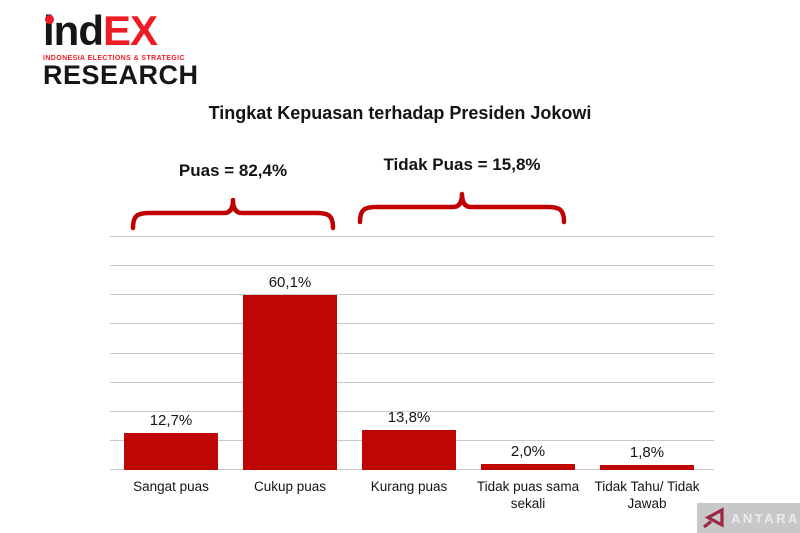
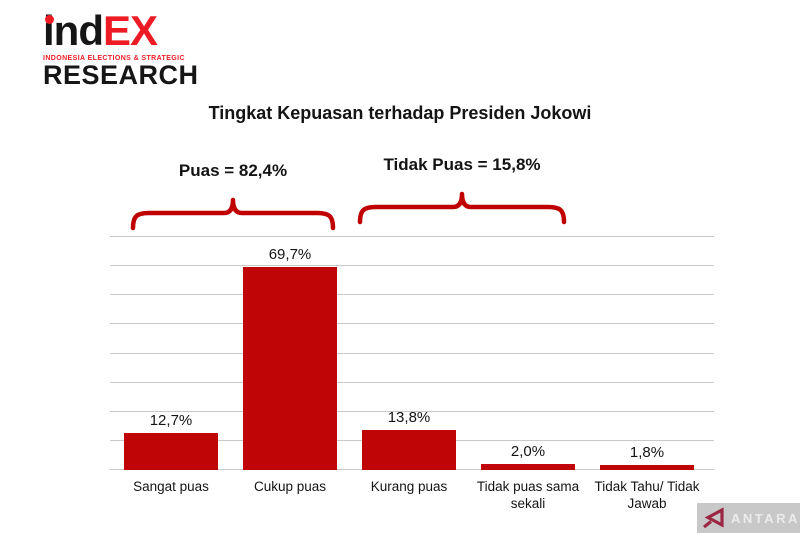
Cukup puas: 60,1% -> 69,7%
